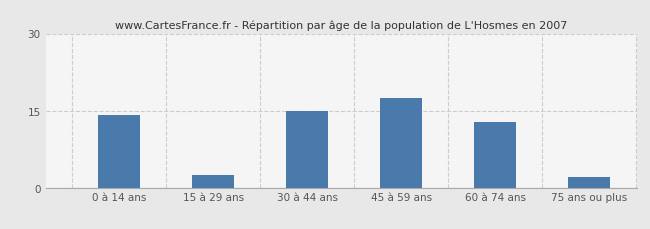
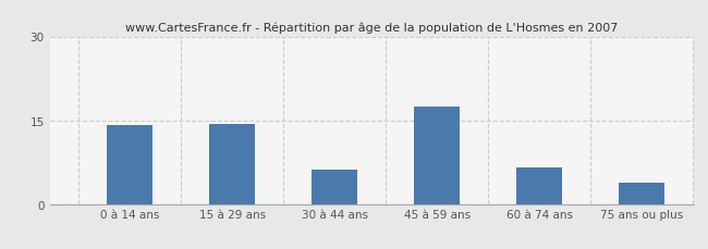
15 à 29 ans: 2.5 -> 14.4
30 à 44 ans: 15.0 -> 6.2
60 à 74 ans: 12.8 -> 6.6
75 ans ou plus: 2.0 -> 3.8
